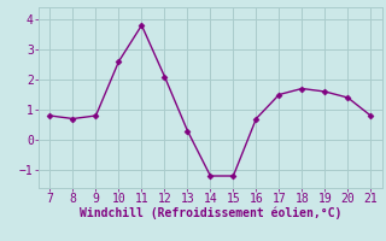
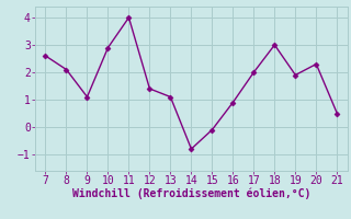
7: 0.8 -> 2.6
8: 0.7 -> 2.1
9: 0.8 -> 1.1
10: 2.6 -> 2.9
11: 3.8 -> 4.0
12: 2.1 -> 1.4
13: 0.3 -> 1.1
14: -1.2 -> -0.8
15: -1.2 -> -0.1
16: 0.7 -> 0.9
17: 1.5 -> 2.0
18: 1.7 -> 3.0
19: 1.6 -> 1.9
20: 1.4 -> 2.3
21: 0.8 -> 0.5
